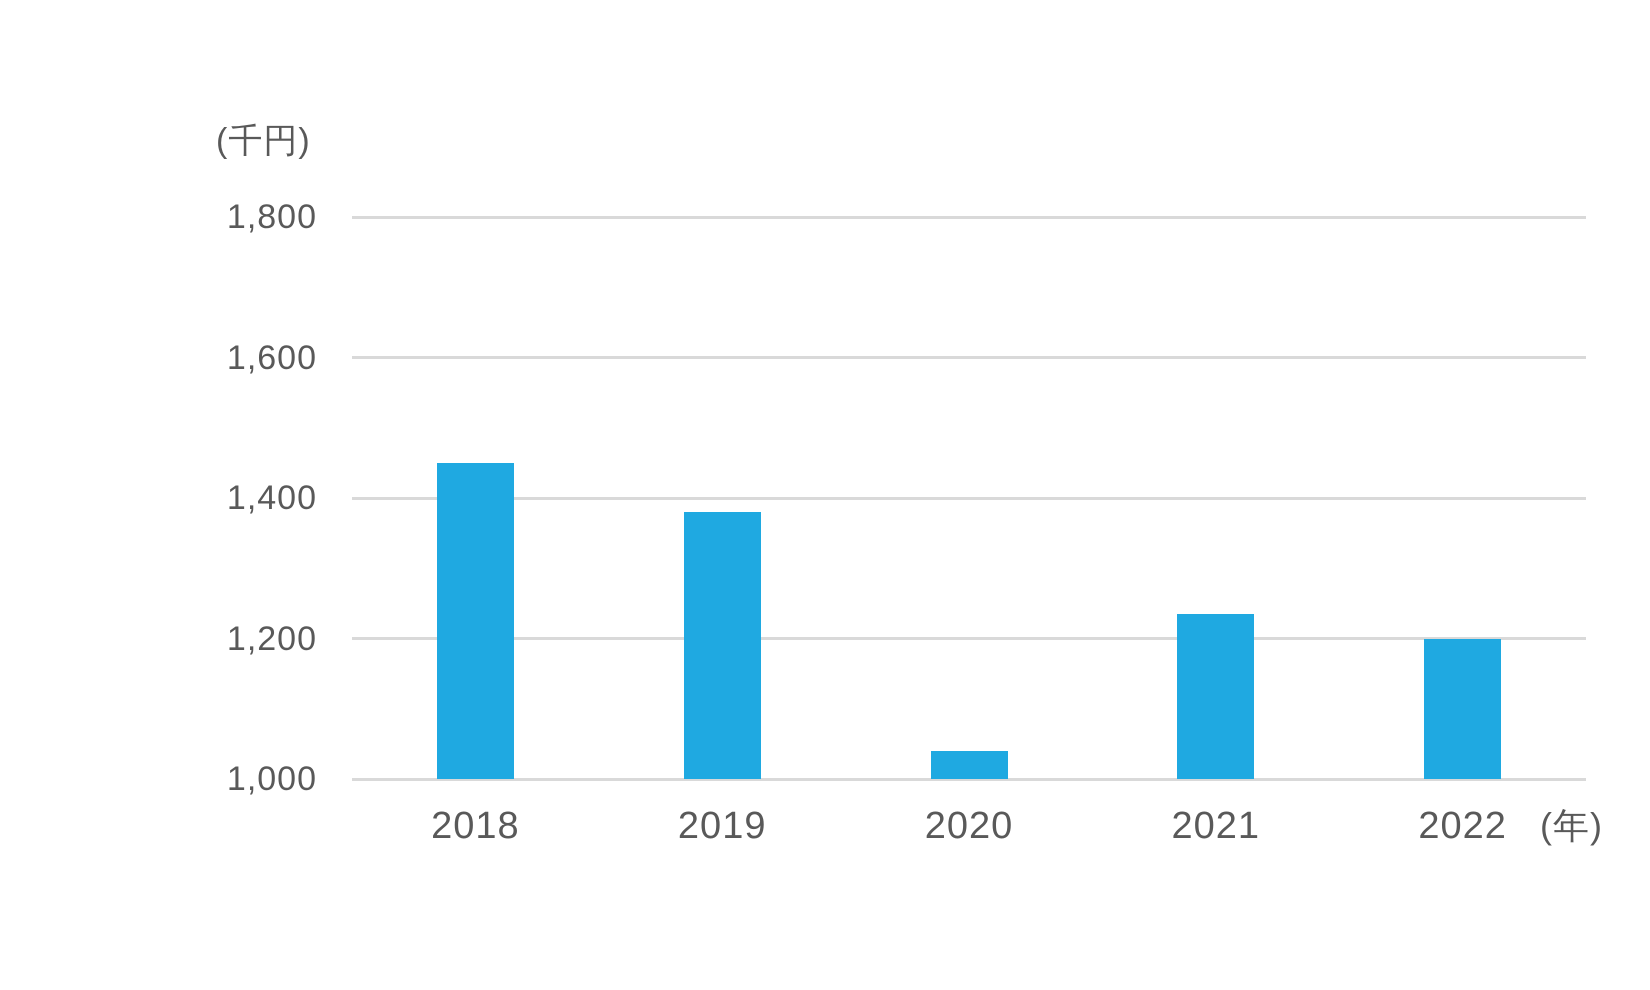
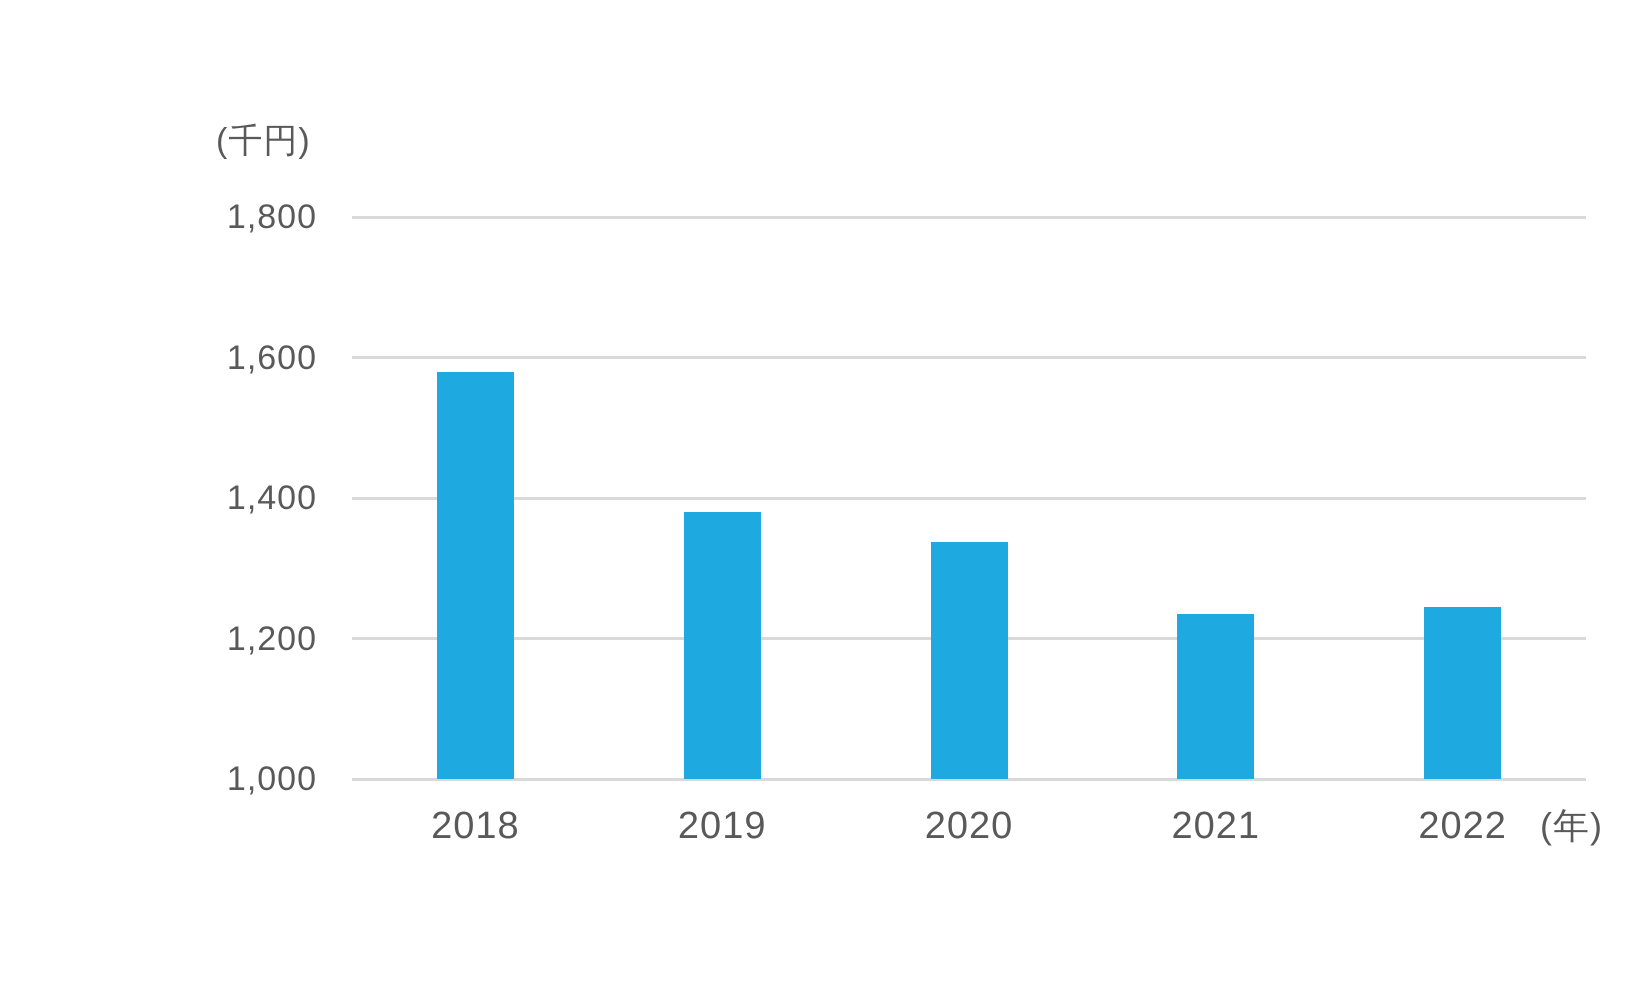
2018: 1450 -> 1580
2020: 1040 -> 1340
2022: 1200 -> 1240
